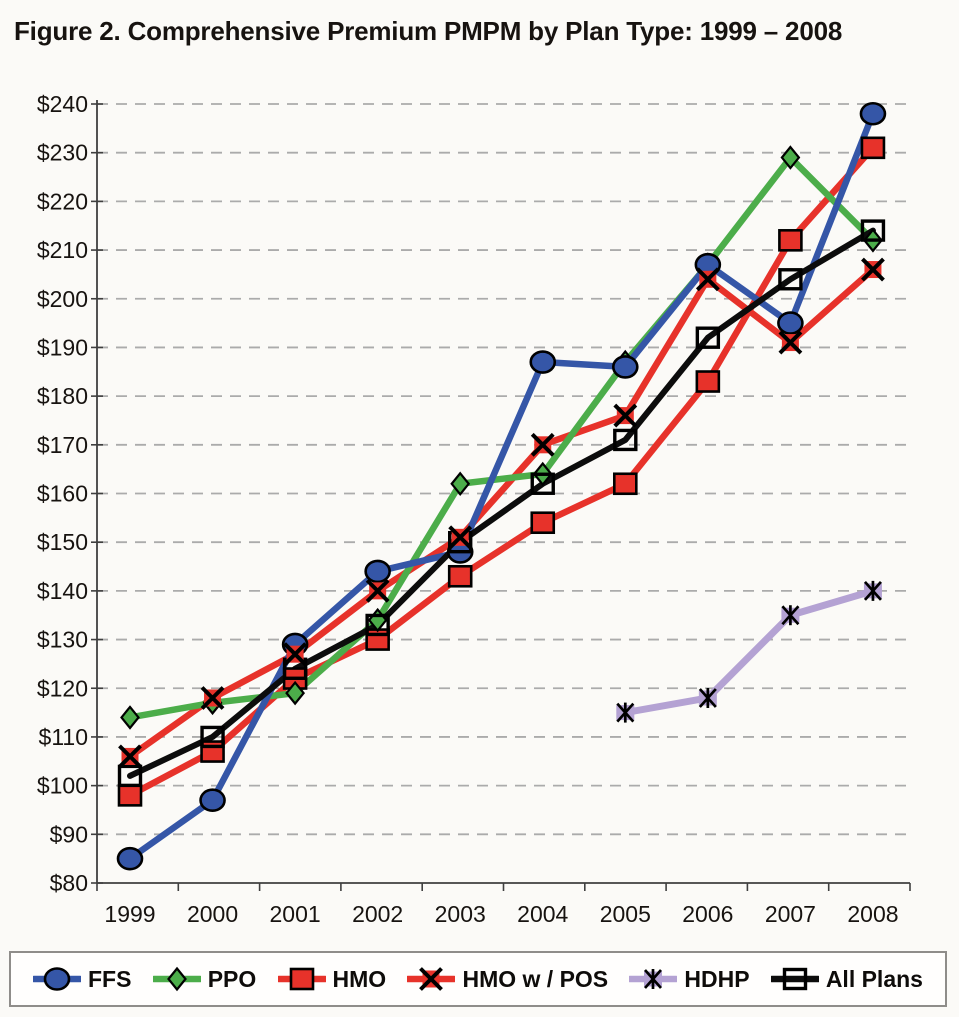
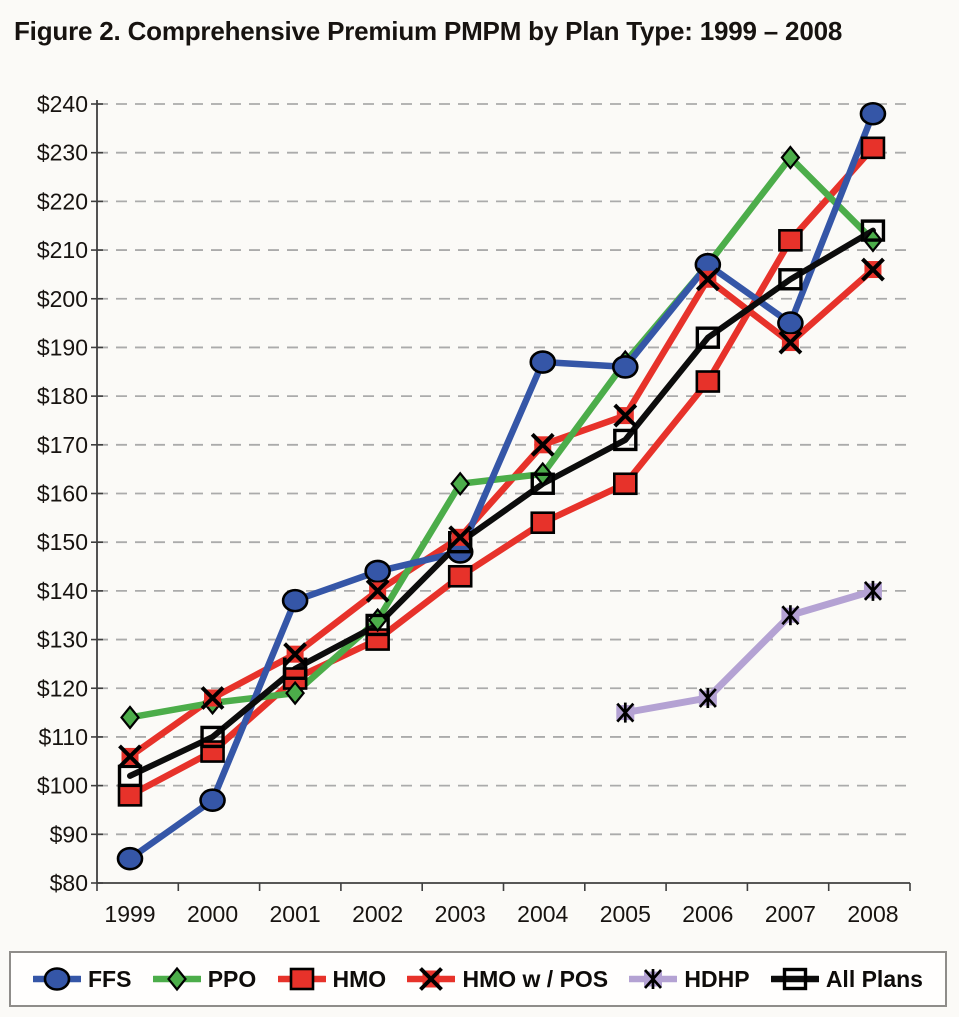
FFS/2001: $129 -> $138
